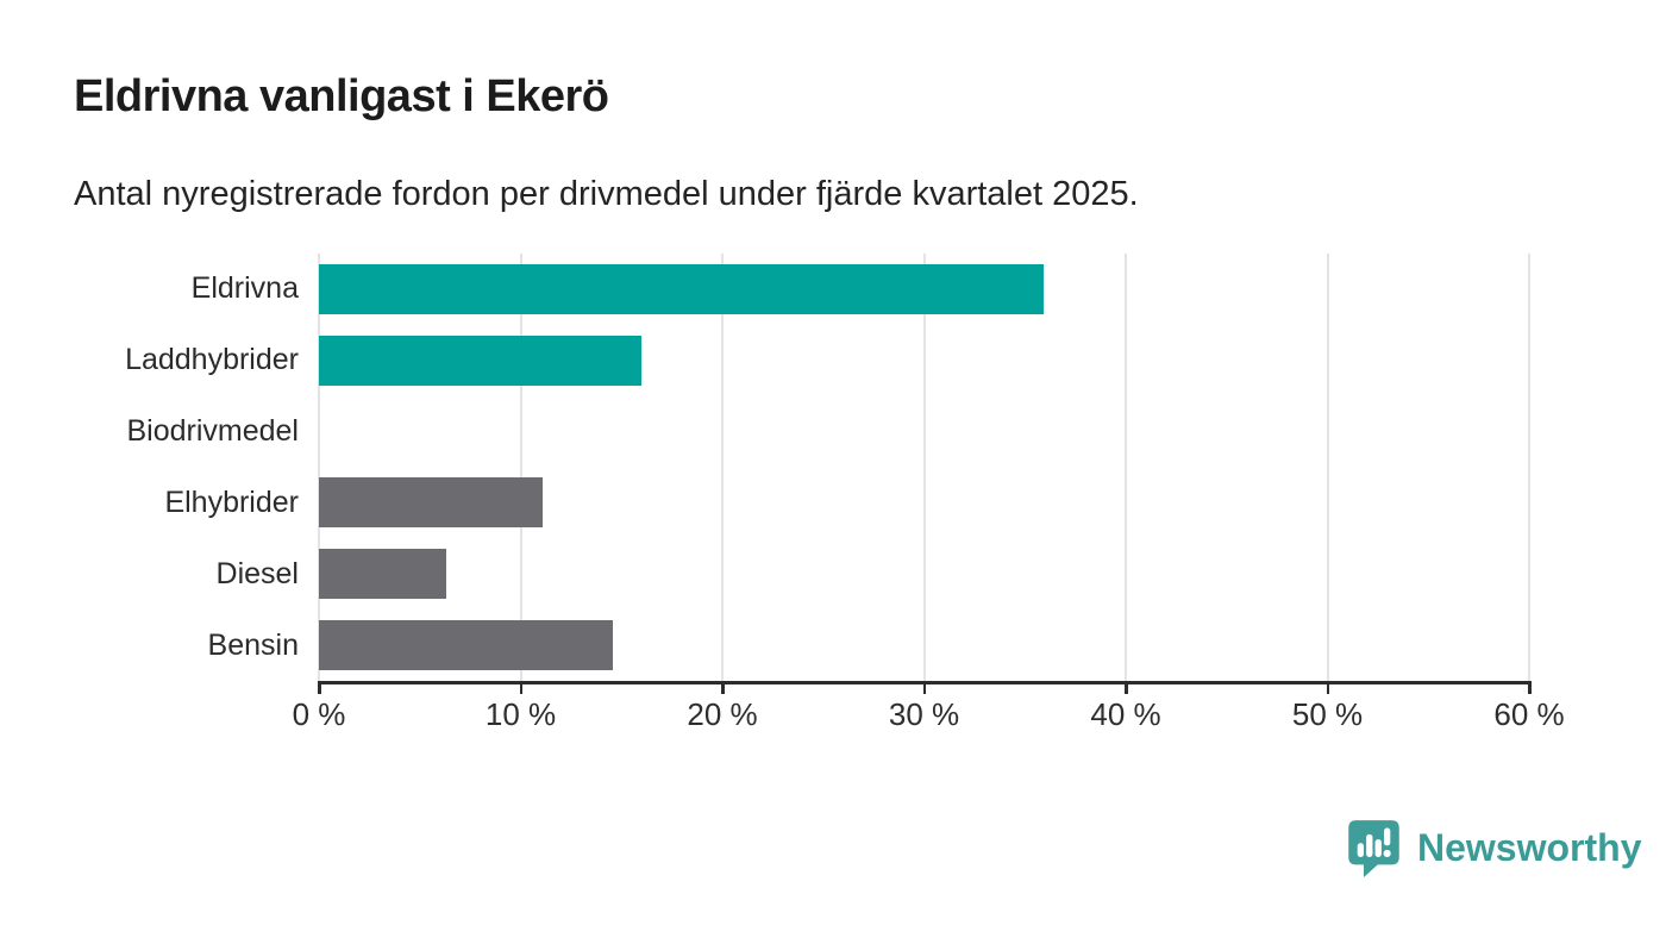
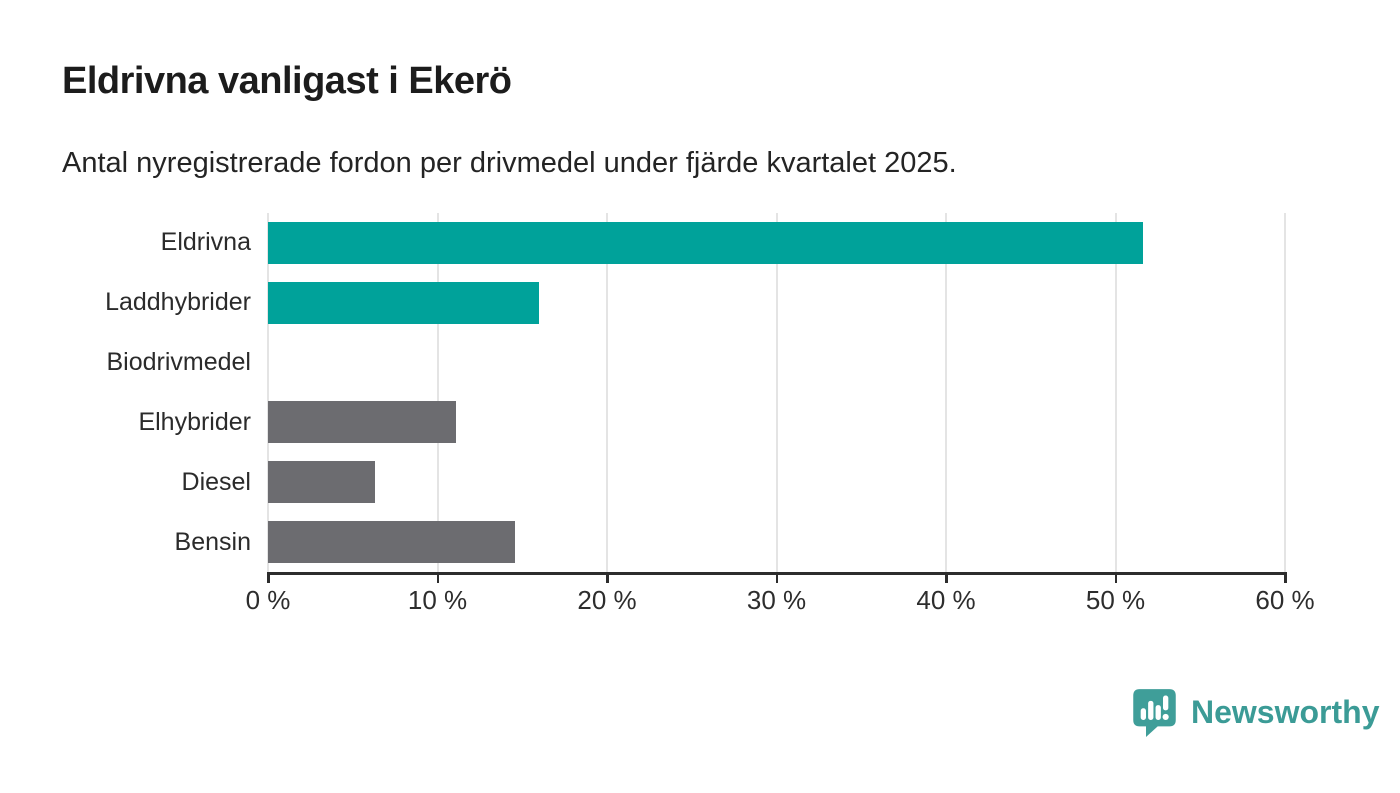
Eldrivna: 35.9% -> 51.6%
